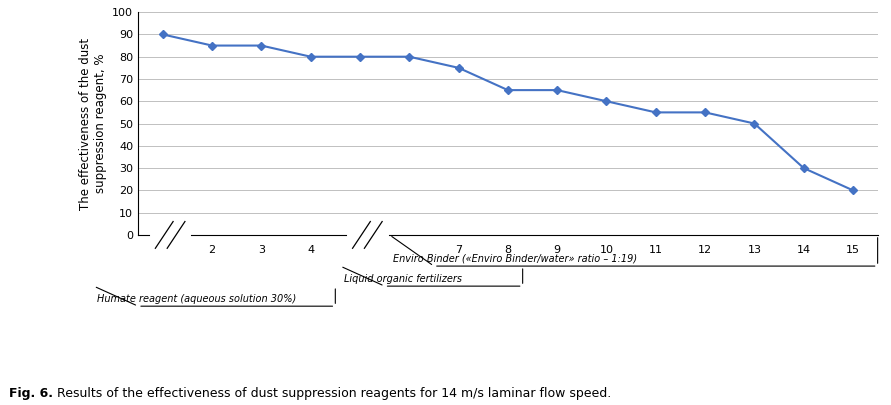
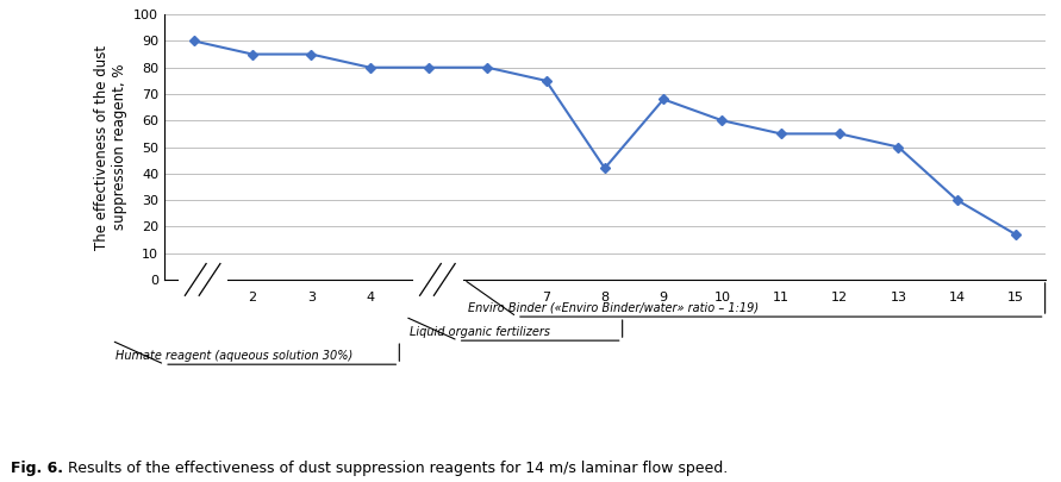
8: 65 -> 42
9: 65 -> 68
15: 20 -> 17
